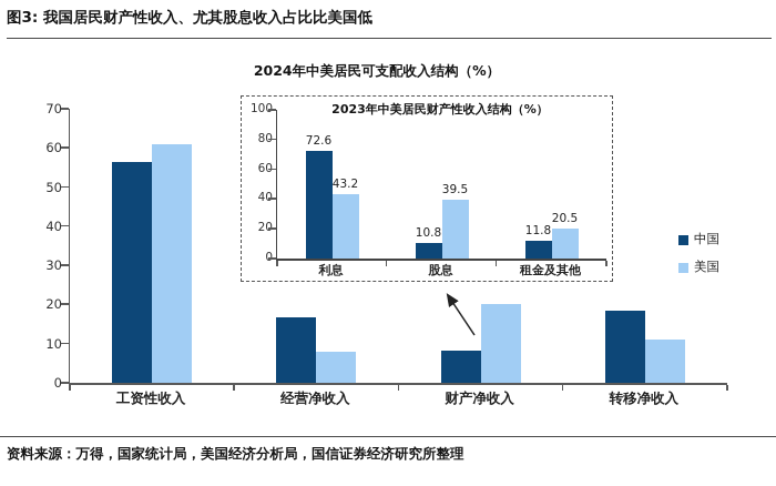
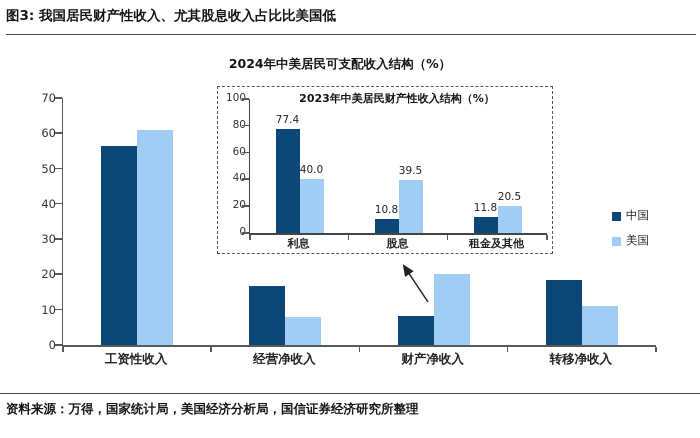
2023年中美居民财产性收入结构（%）/中国/利息: 72.6 -> 77.4
2023年中美居民财产性收入结构（%）/美国/利息: 43.2 -> 40.0
